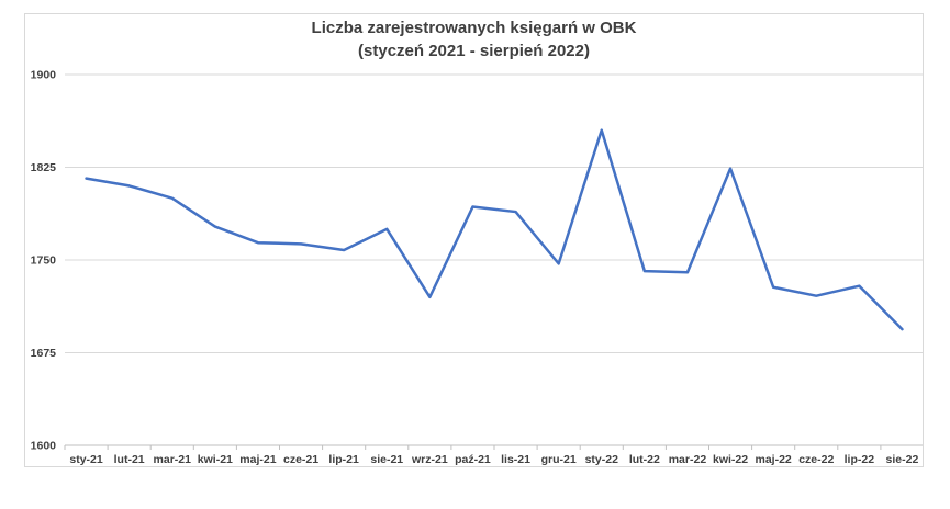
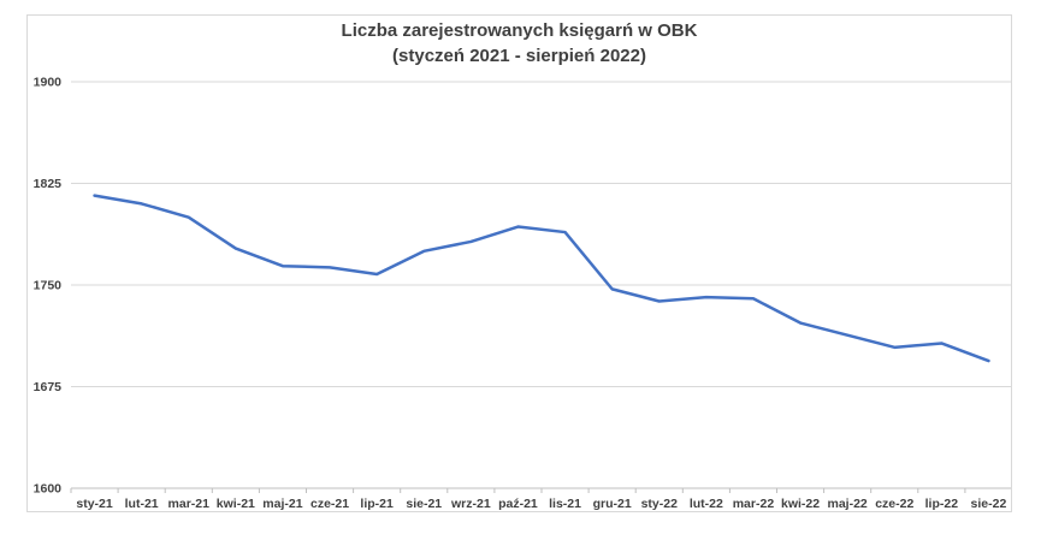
wrz-21: 1720 -> 1782
sty-22: 1855 -> 1738
kwi-22: 1824 -> 1722
maj-22: 1728 -> 1713
cze-22: 1721 -> 1704
lip-22: 1729 -> 1707
